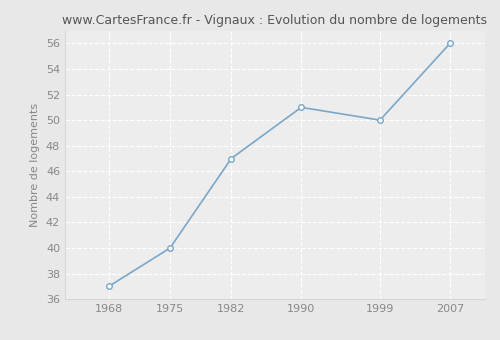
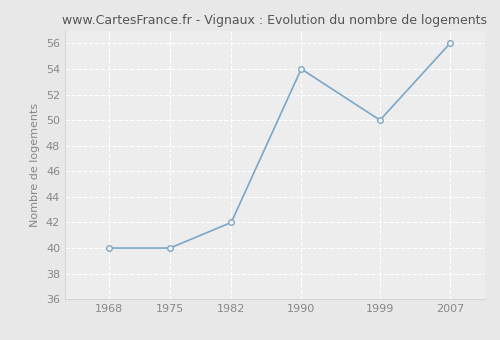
1968: 37 -> 40
1982: 47 -> 42
1990: 51 -> 54
